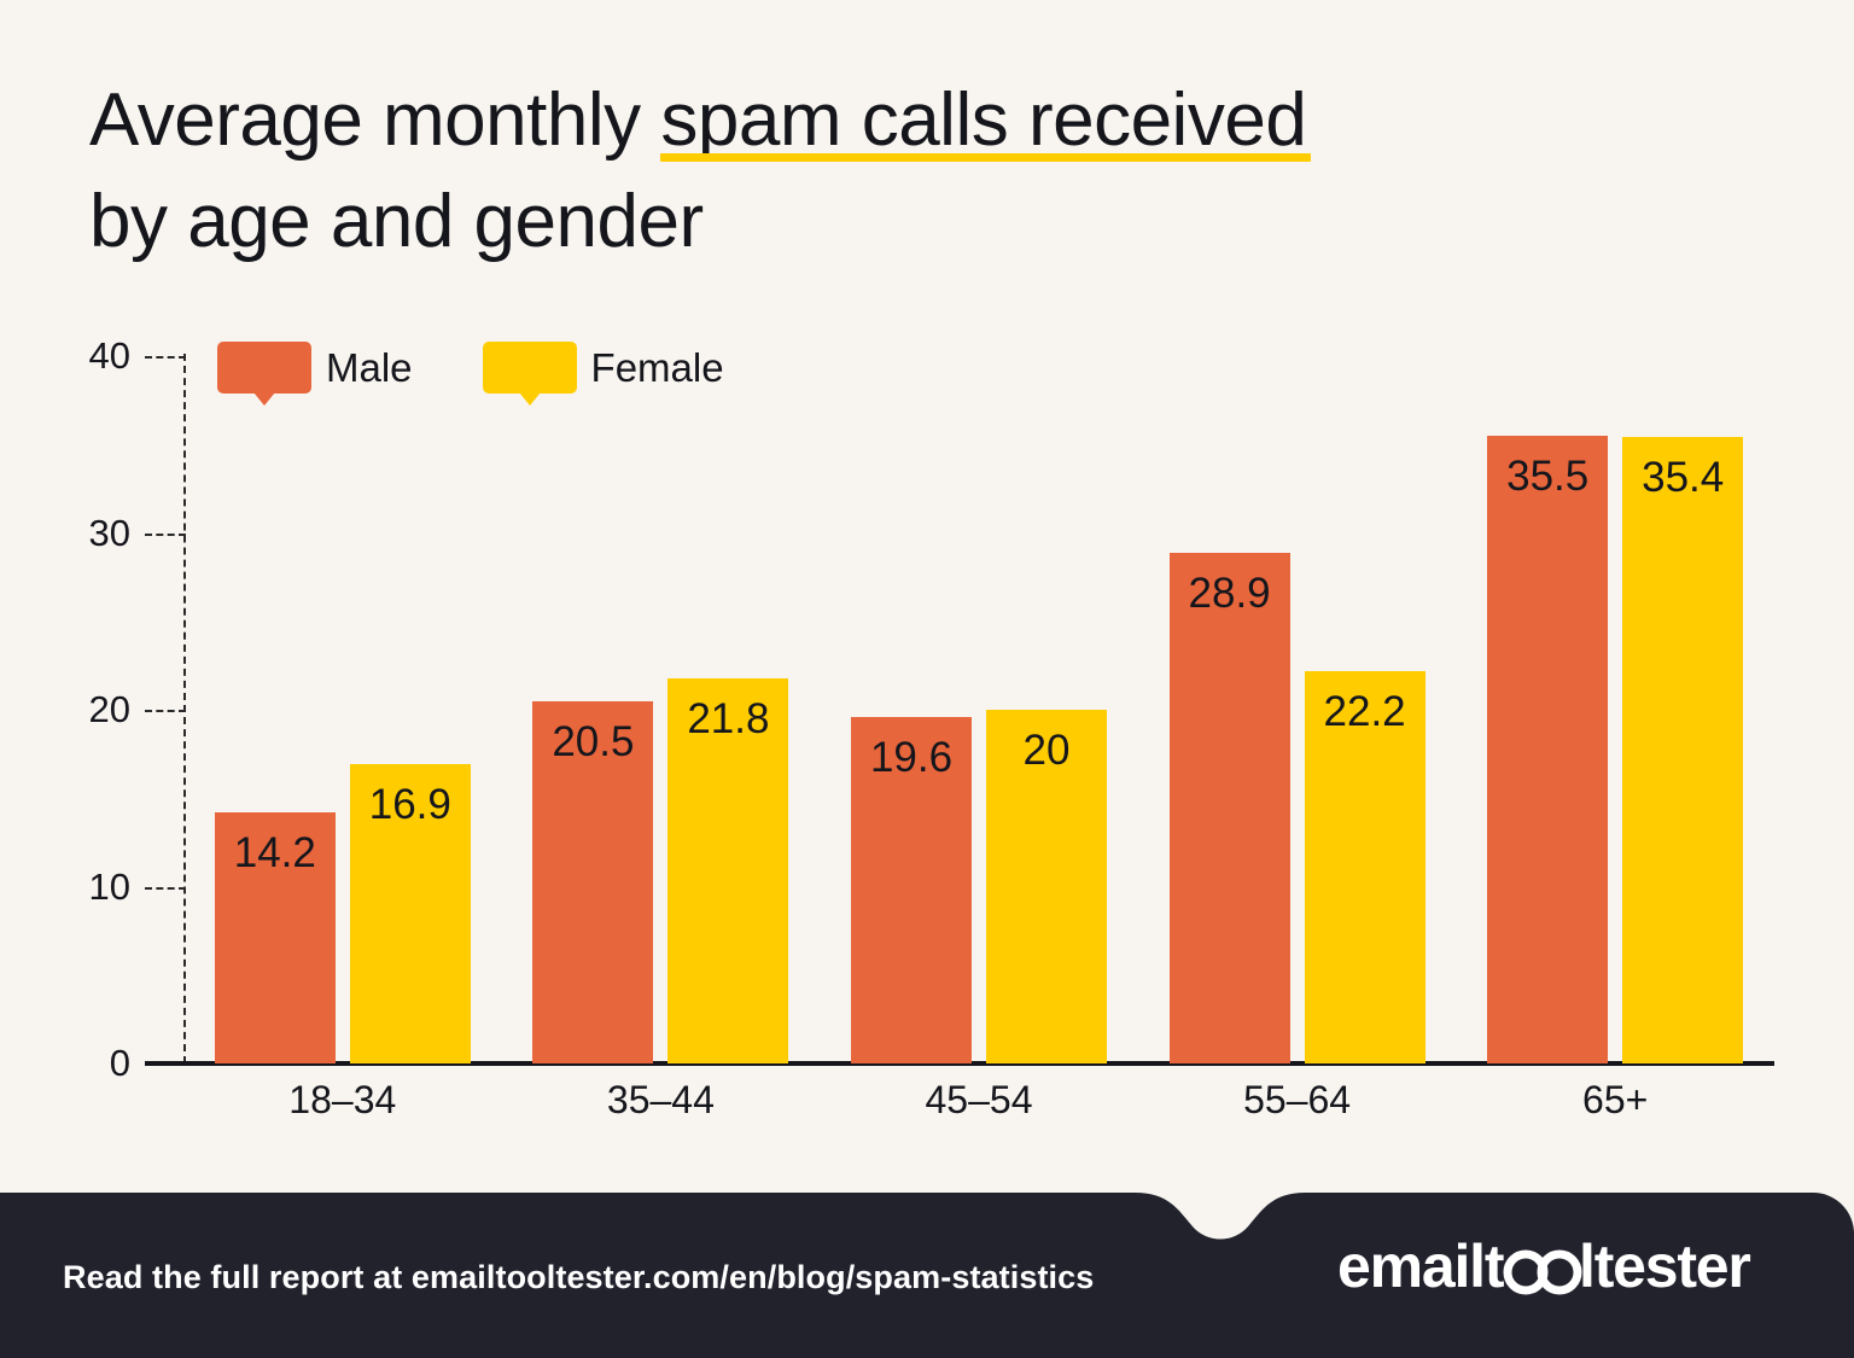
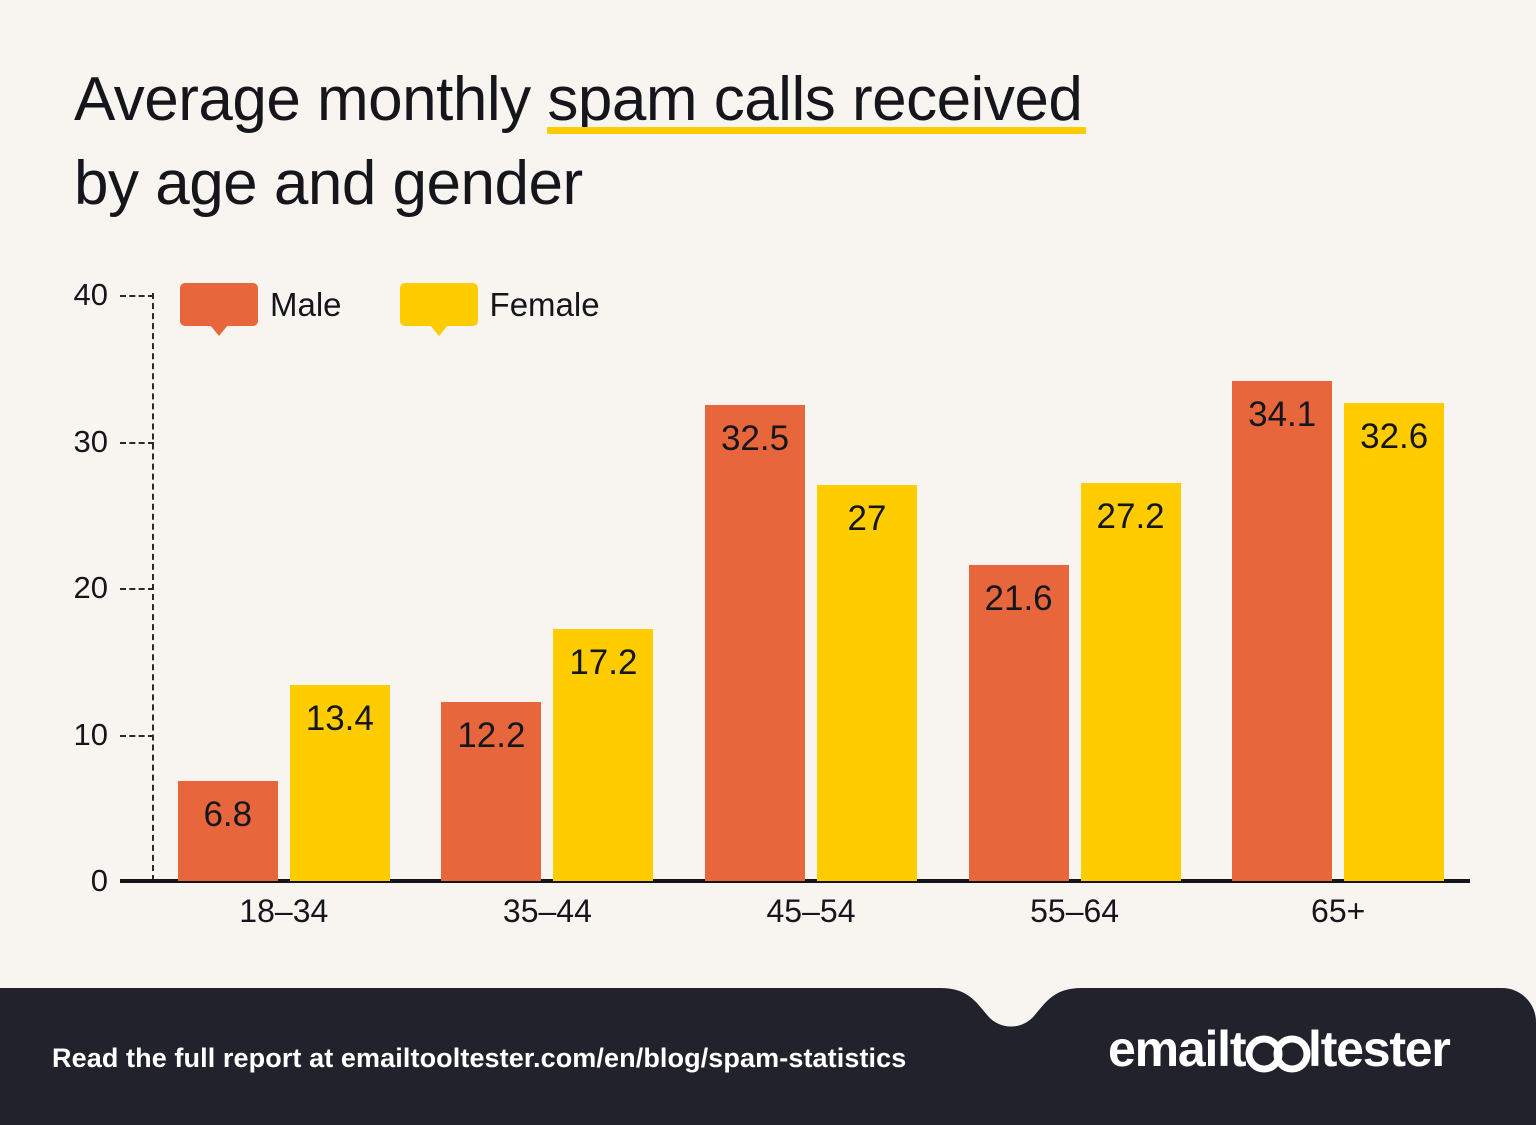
Male/18–34: 14.2 -> 6.8
Female/18–34: 16.9 -> 13.4
Male/35–44: 20.5 -> 12.2
Female/35–44: 21.8 -> 17.2
Male/45–54: 19.6 -> 32.5
Female/45–54: 20 -> 27
Male/55–64: 28.9 -> 21.6
Female/55–64: 22.2 -> 27.2
Male/65+: 35.5 -> 34.1
Female/65+: 35.4 -> 32.6
